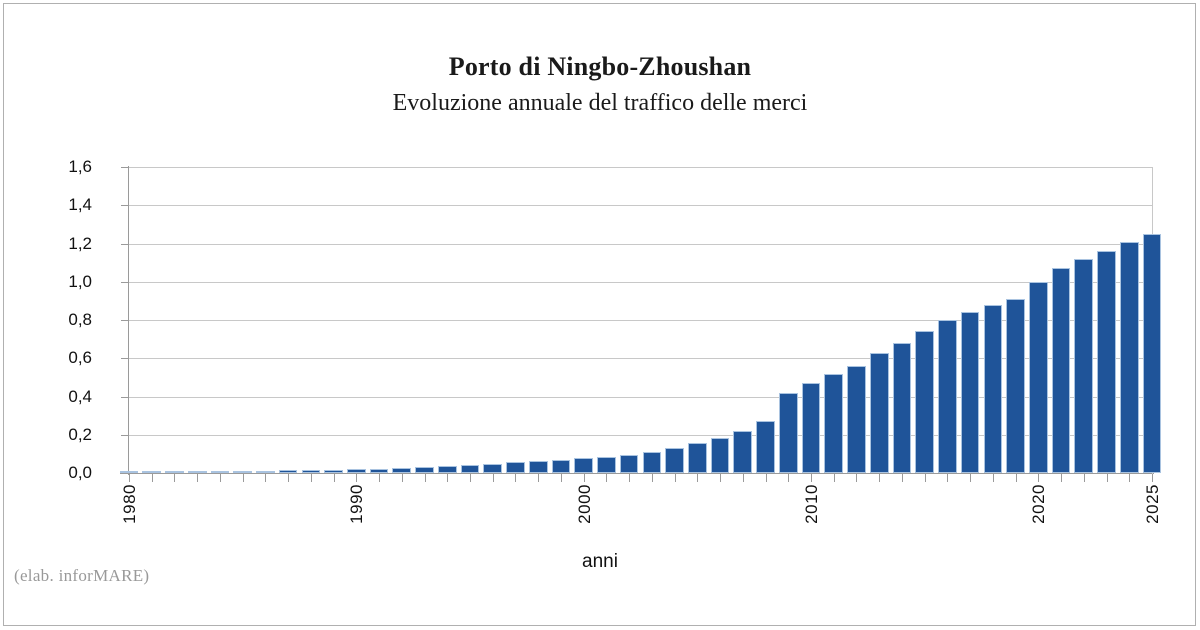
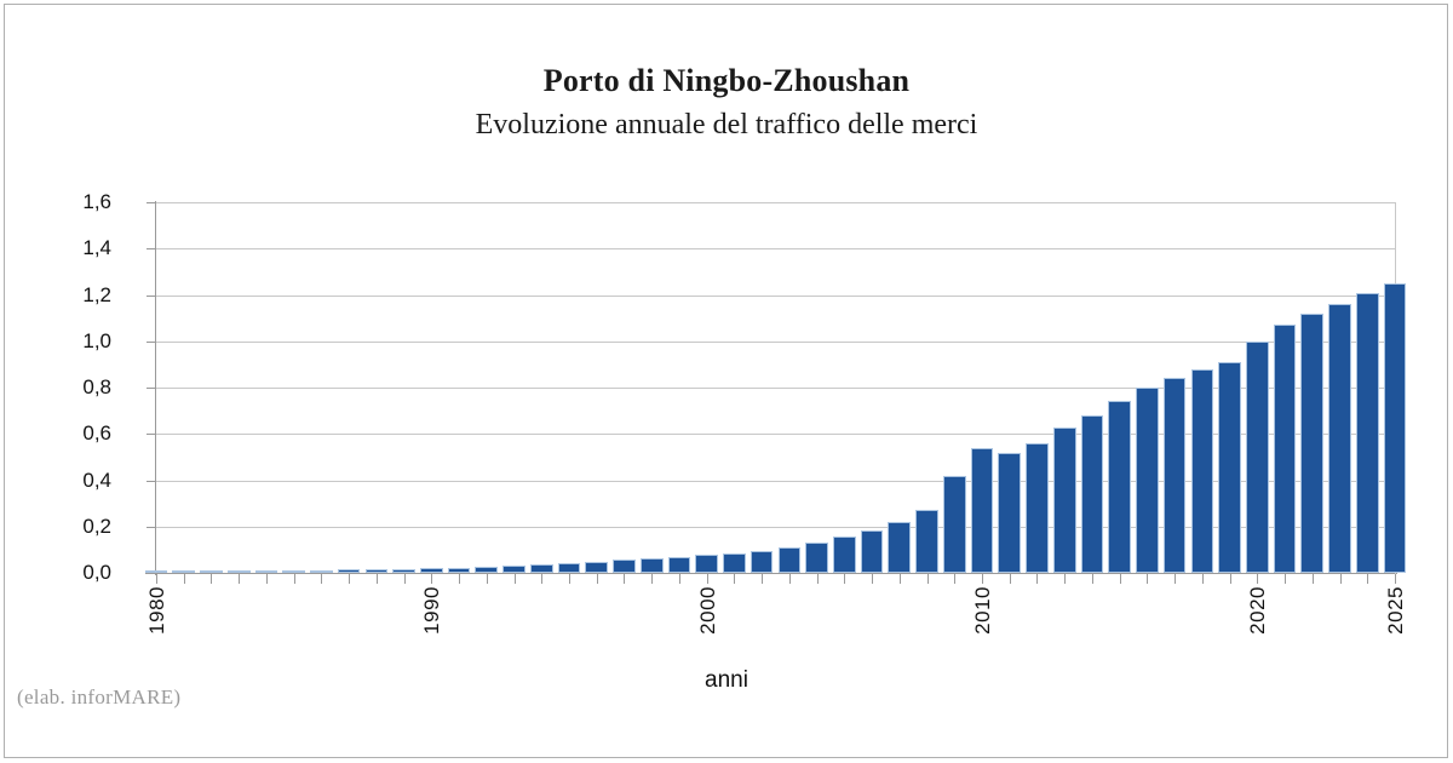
2010: 0,47 -> 0,54
